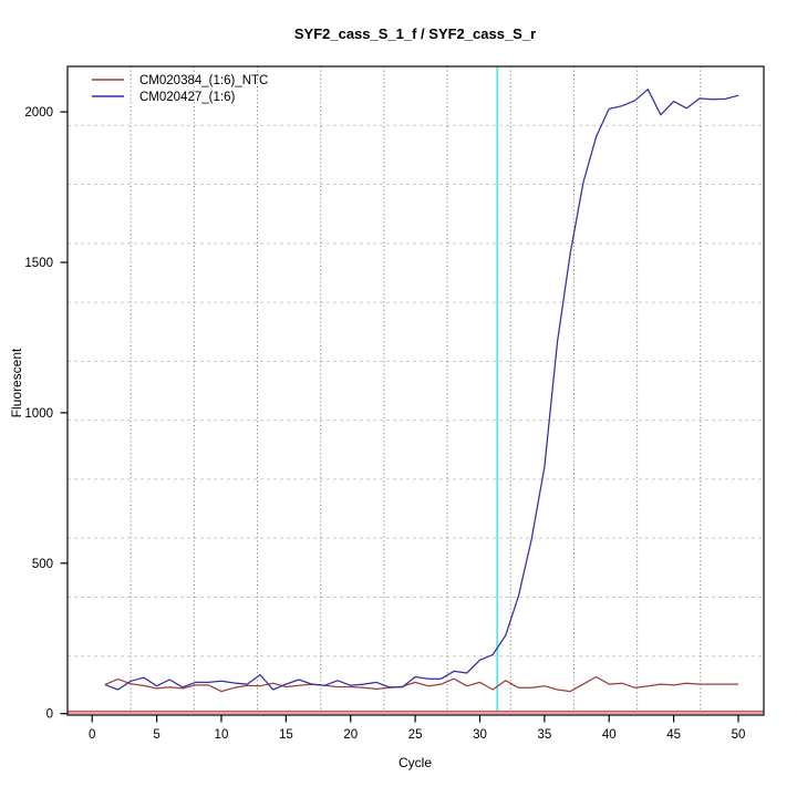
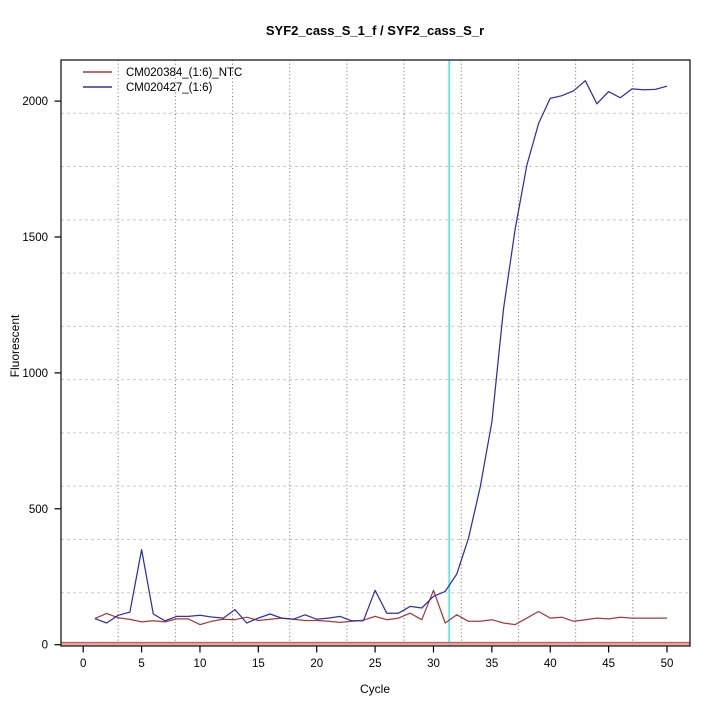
CM020427_(1:6)/5: 90 -> 350
CM020427_(1:6)/25: 120 -> 200
CM020384_(1:6)_NTC/30: 100 -> 200
